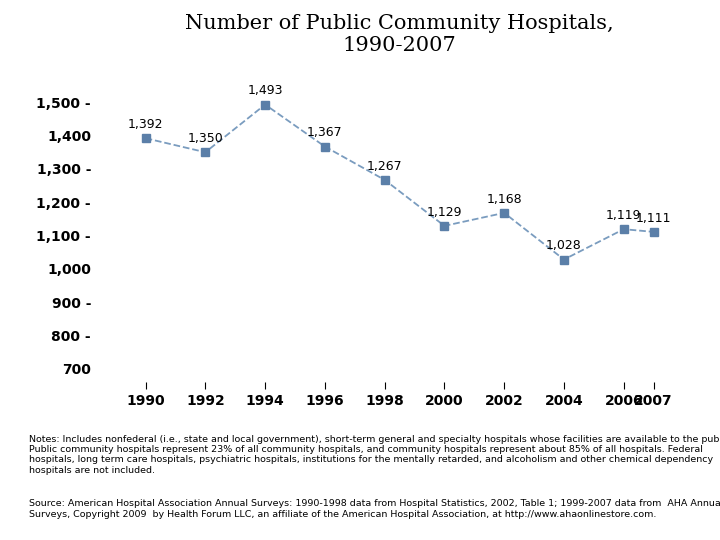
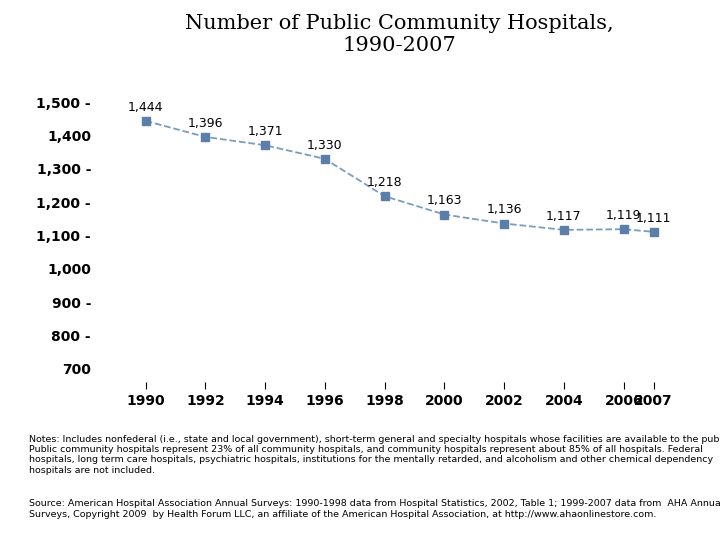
1990: 1,392 -> 1,444
1992: 1,350 -> 1,396
1994: 1,493 -> 1,371
1996: 1,367 -> 1,330
1998: 1,267 -> 1,218
2000: 1,129 -> 1,163
2002: 1,168 -> 1,136
2004: 1,028 -> 1,117
